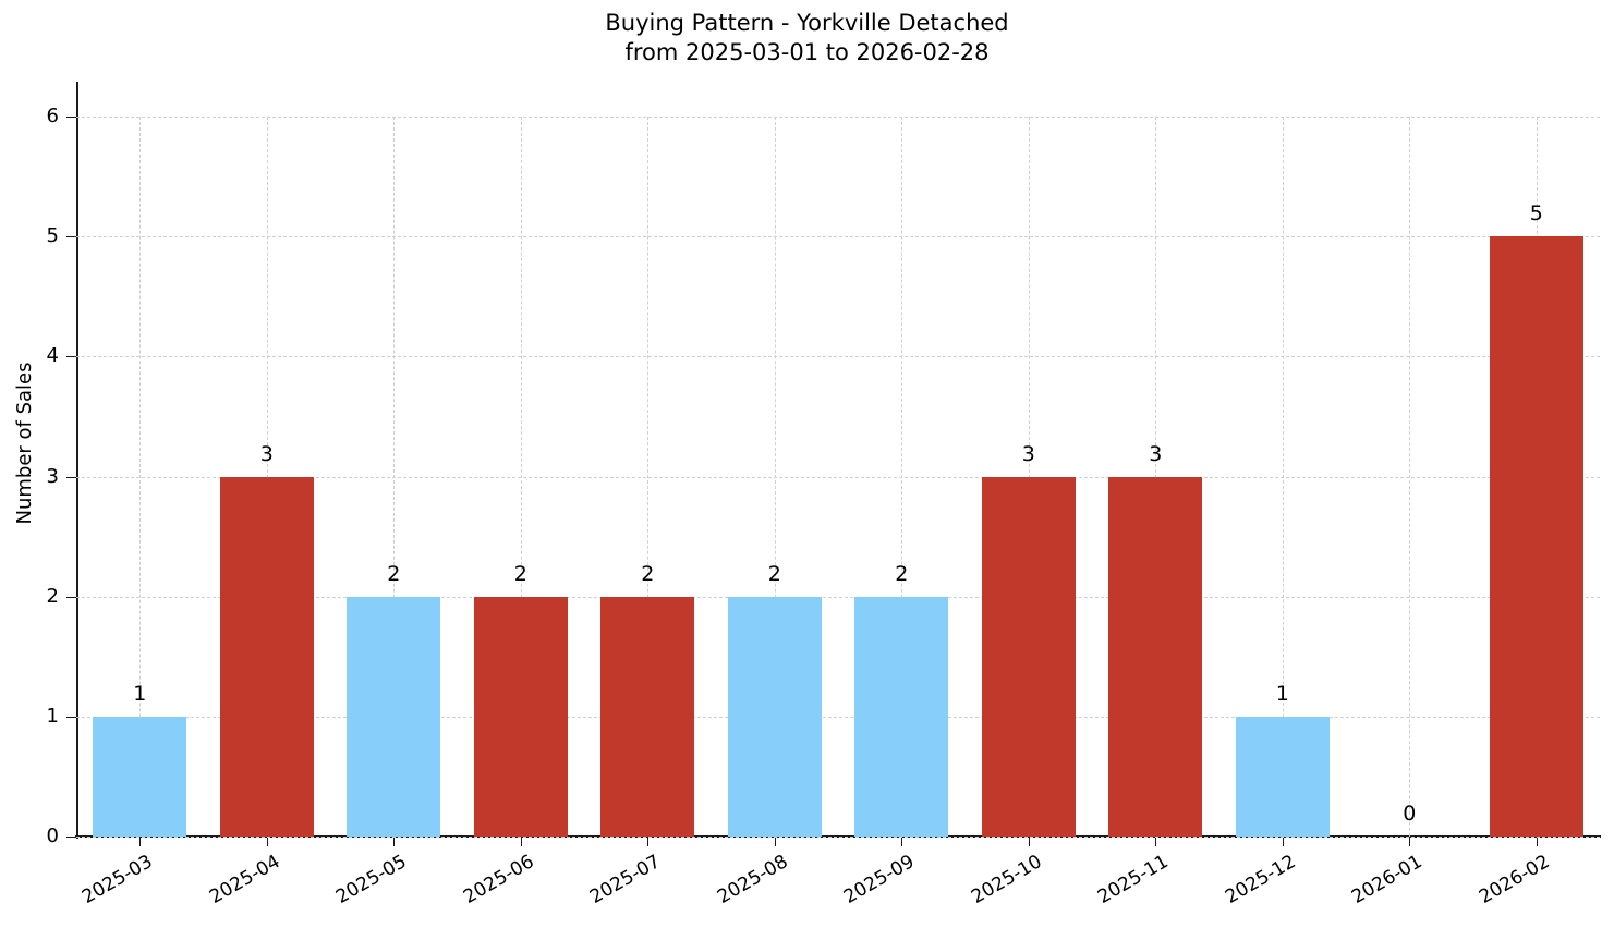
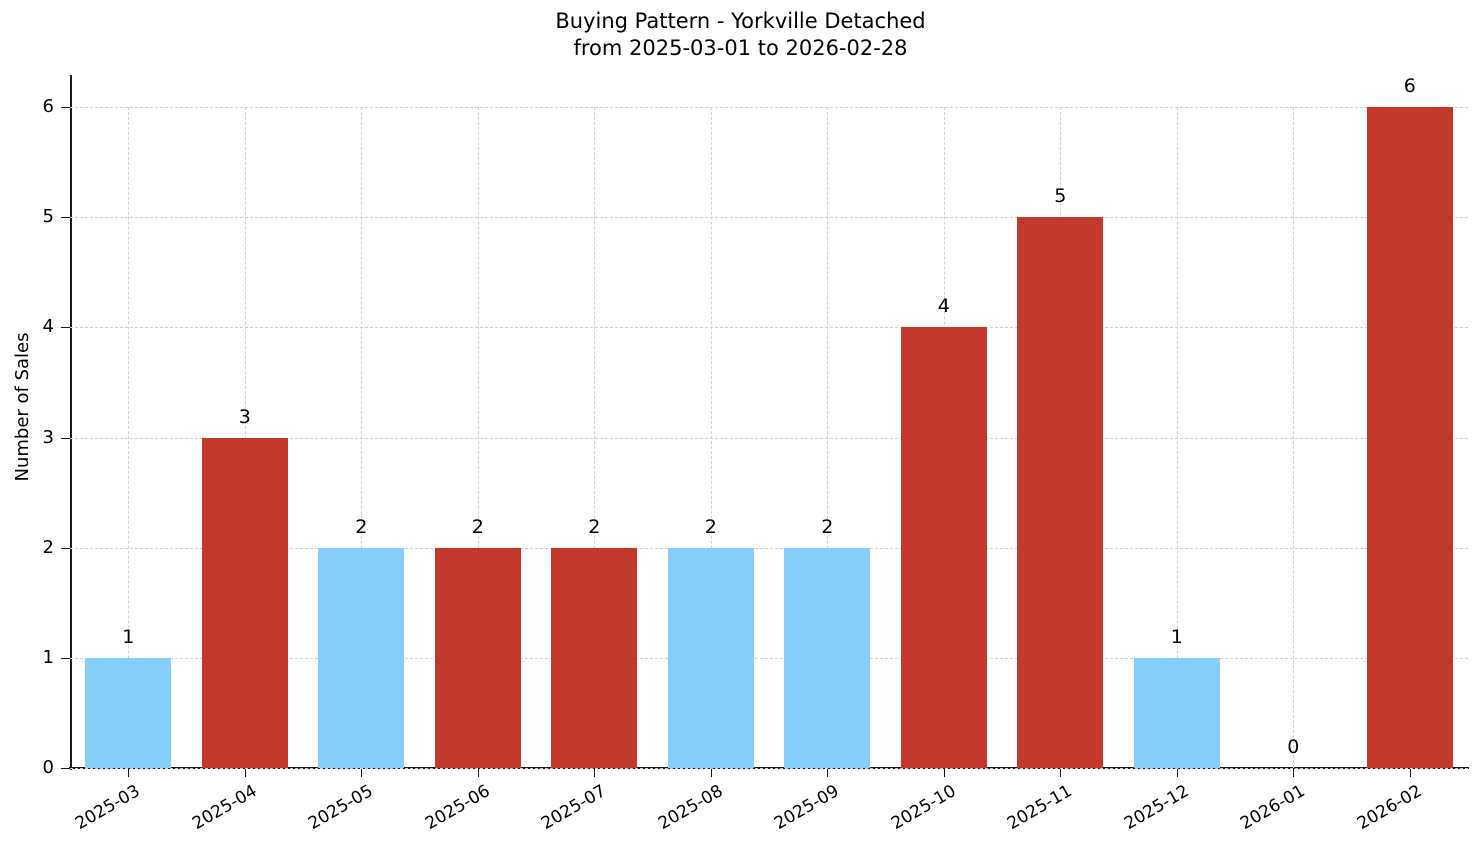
2025-10: 3 -> 4
2025-11: 3 -> 5
2026-02: 5 -> 6
